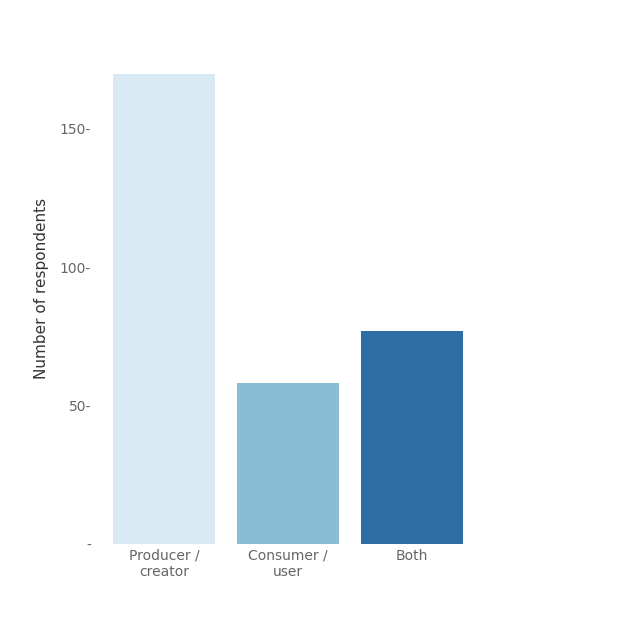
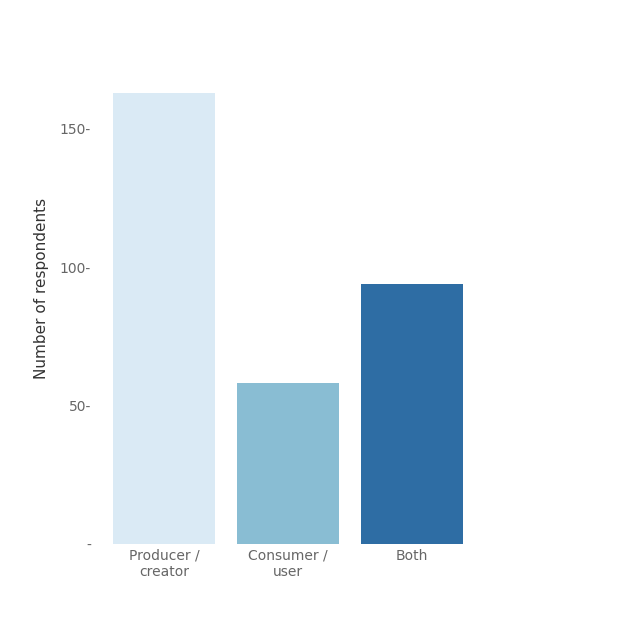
Producer / creator: 170- -> 163-
Both: 77- -> 94-
